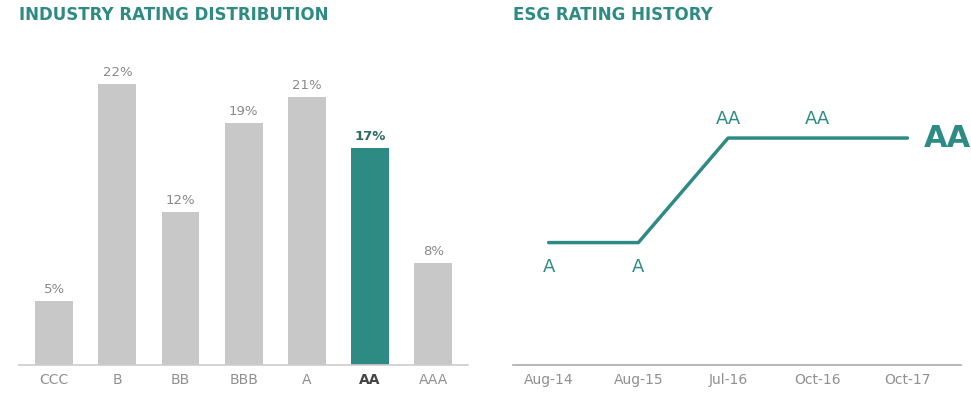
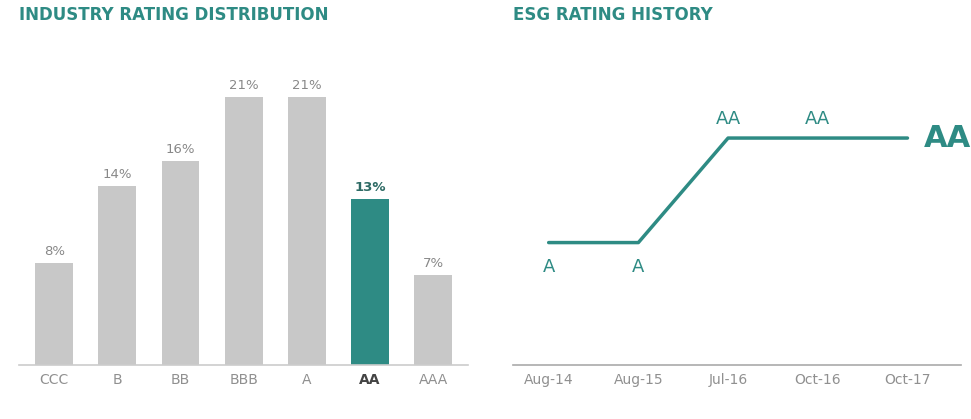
INDUSTRY RATING DISTRIBUTION/CCC: 5% -> 8%
INDUSTRY RATING DISTRIBUTION/B: 22% -> 14%
INDUSTRY RATING DISTRIBUTION/BB: 12% -> 16%
INDUSTRY RATING DISTRIBUTION/BBB: 19% -> 21%
INDUSTRY RATING DISTRIBUTION/AA: 17% -> 13%
INDUSTRY RATING DISTRIBUTION/AAA: 8% -> 7%
